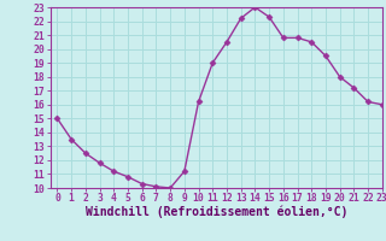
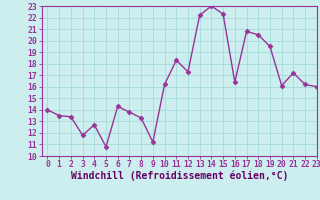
0: 15.0 -> 14.0
2: 12.5 -> 13.4
4: 11.2 -> 12.7
6: 10.3 -> 14.3
7: 10.1 -> 13.8
8: 10.0 -> 13.3
11: 19.0 -> 18.3
12: 20.5 -> 17.3
16: 20.8 -> 16.4
20: 18.0 -> 16.1
